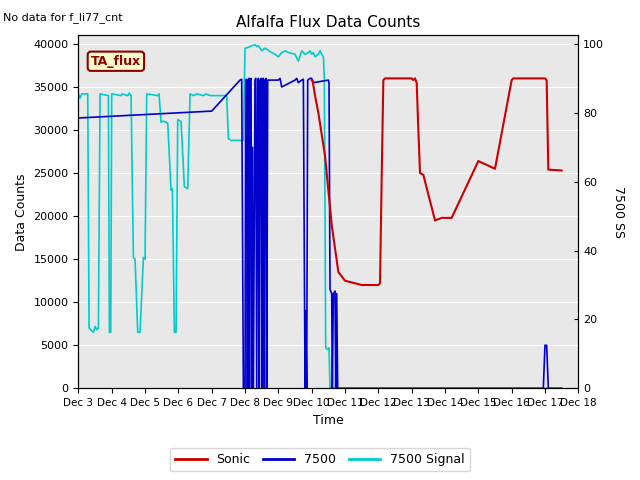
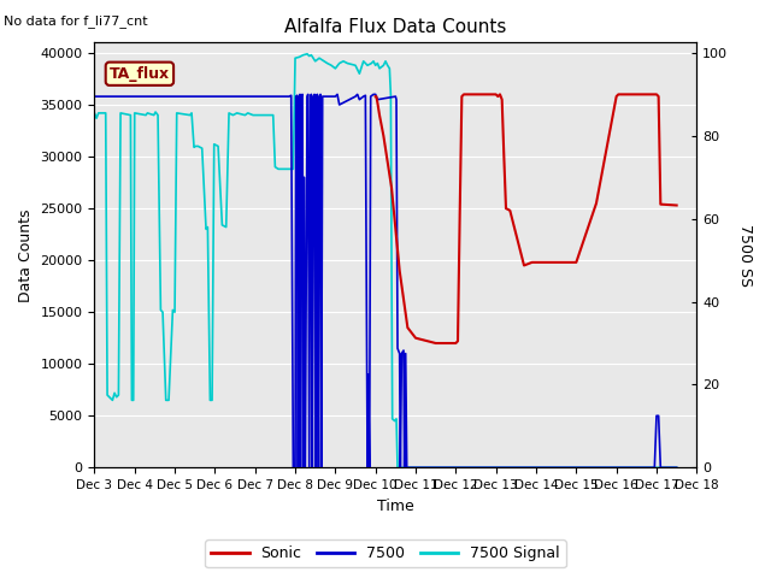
7500/Dec 3: 31400 -> 35800
7500/Dec 7: 32200 -> 35800
Sonic/Dec 15: 26400 -> 19800
